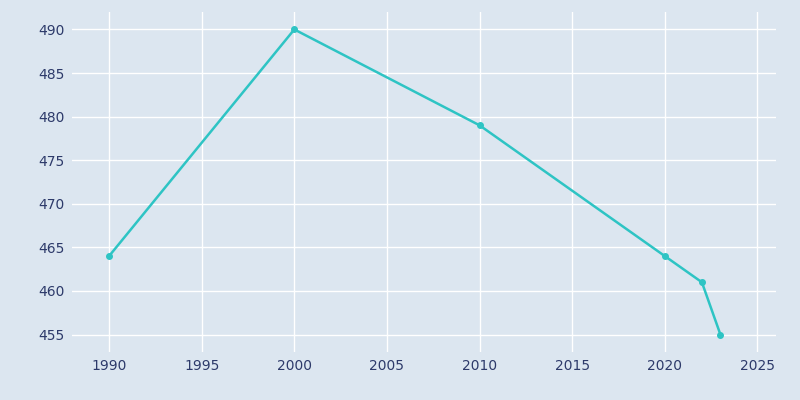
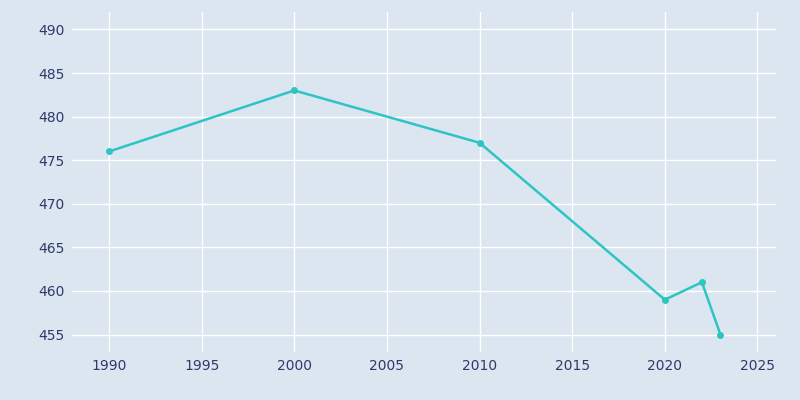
1990: 464 -> 476
2000: 490 -> 483
2010: 479 -> 477
2020: 464 -> 459
